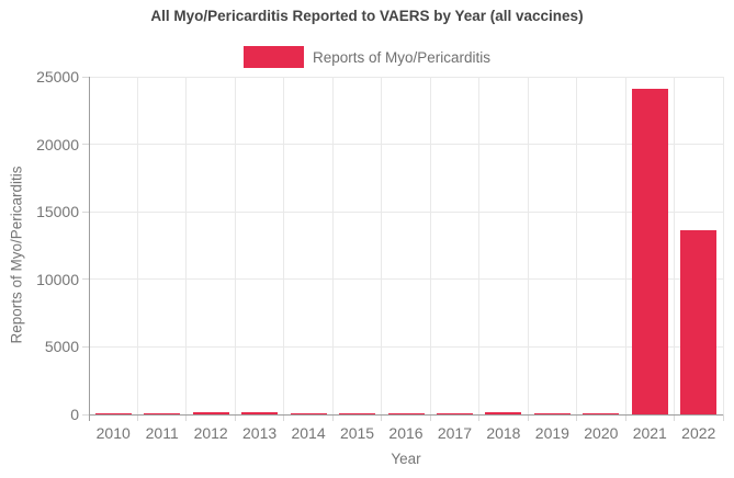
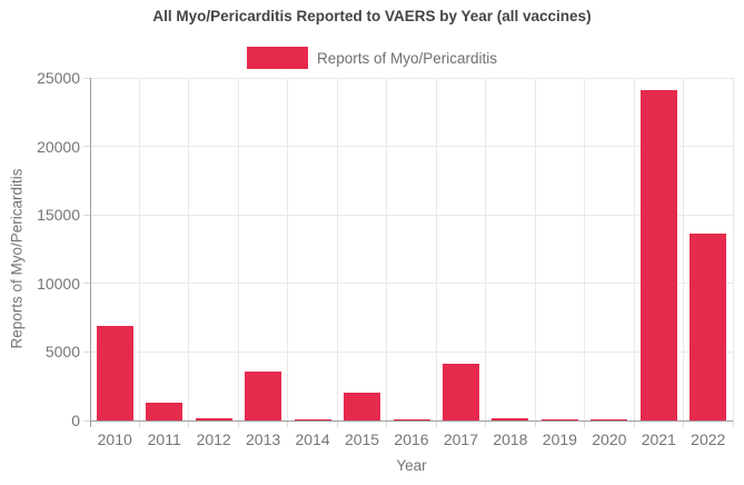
2010: 100 -> 6900
2011: 100 -> 1300
2013: 100 -> 3600
2015: 100 -> 2000
2017: 100 -> 4100
